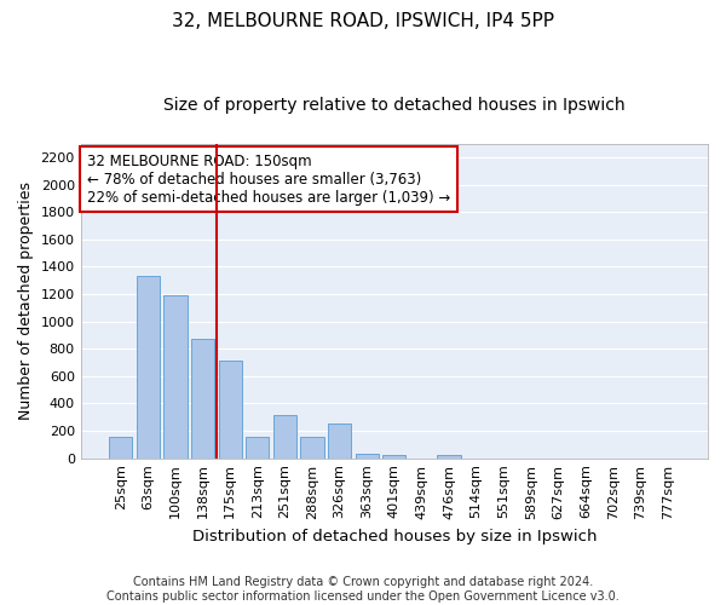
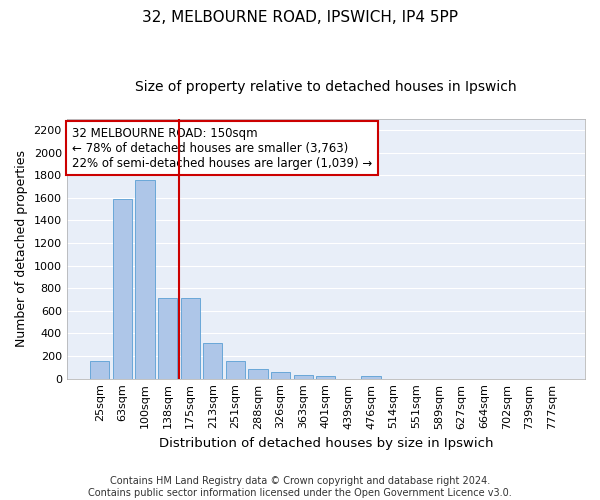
63sqm: 1330 -> 1590
100sqm: 1190 -> 1760
138sqm: 870 -> 710
213sqm: 160 -> 320
251sqm: 320 -> 160
288sqm: 160 -> 90
326sqm: 250 -> 60
